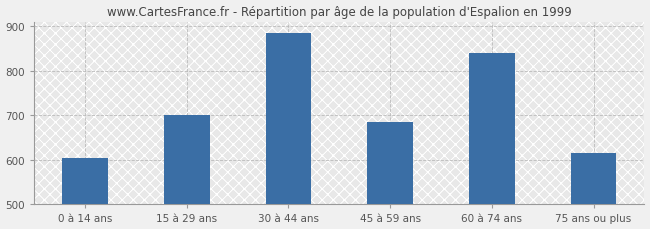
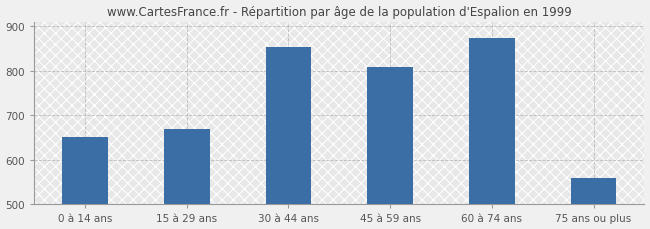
0 à 14 ans: 605 -> 651
15 à 29 ans: 700 -> 668
30 à 44 ans: 885 -> 853
45 à 59 ans: 685 -> 807
60 à 74 ans: 840 -> 872
75 ans ou plus: 615 -> 560
